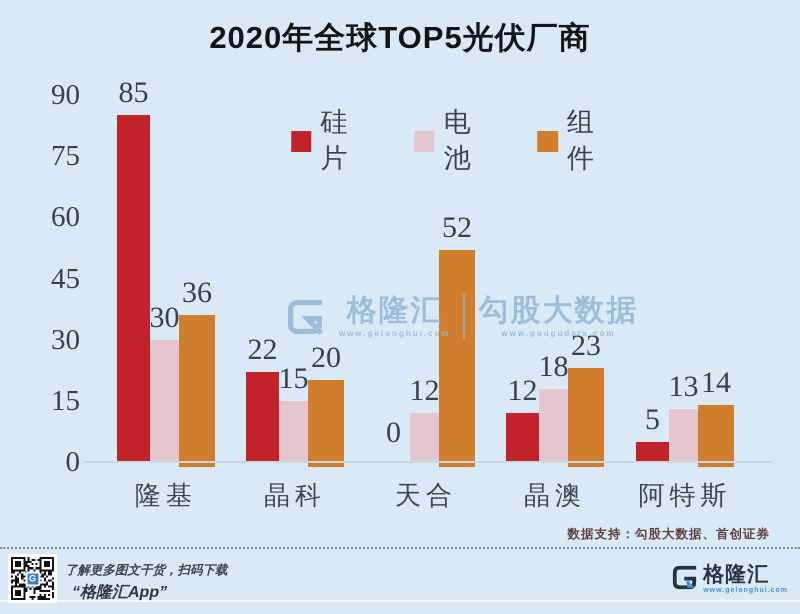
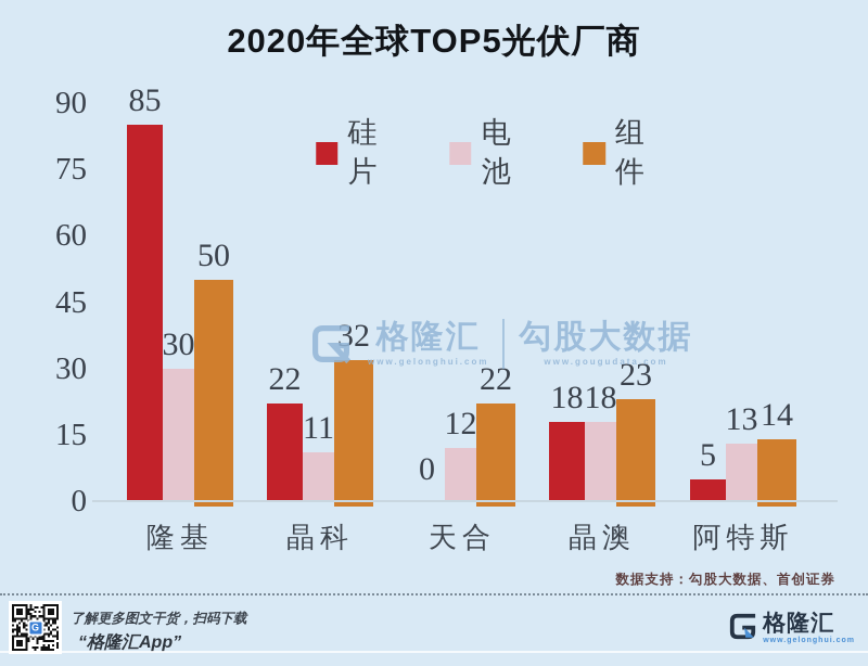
组件/隆基: 36 -> 50
电池/晶科: 15 -> 11
组件/晶科: 20 -> 32
组件/天合: 52 -> 22
硅片/晶澳: 12 -> 18
